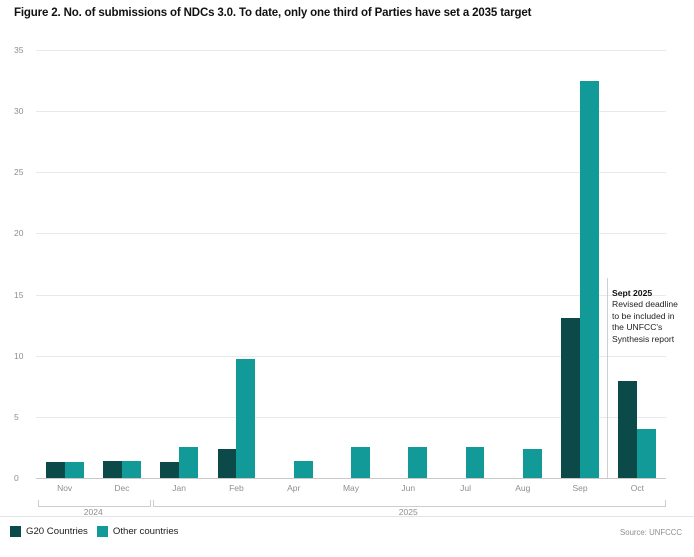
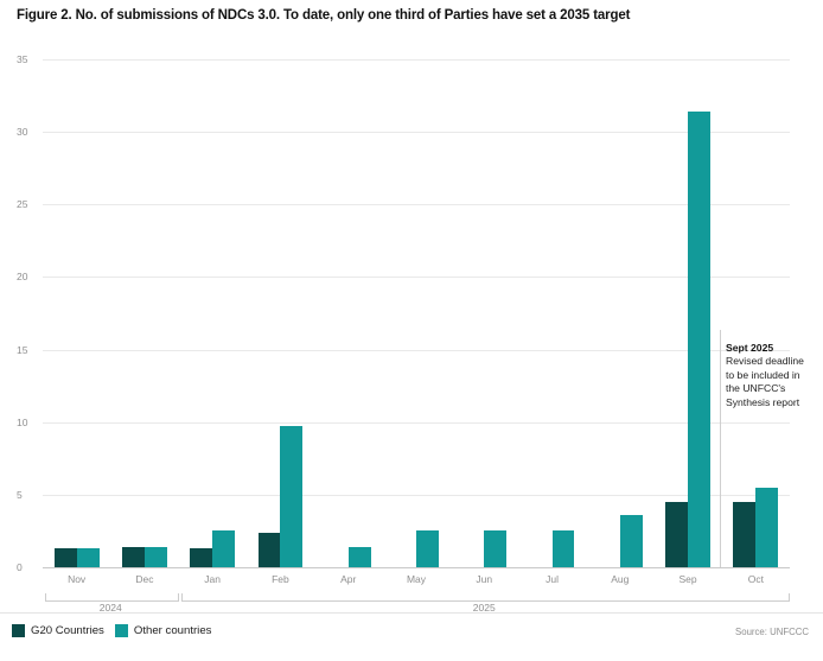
Other countries/Aug: 2.4 -> 3.6
G20 Countries/Sep: 13.1 -> 4.5
Other countries/Sep: 32.5 -> 31.4
G20 Countries/Oct: 7.9 -> 4.5
Other countries/Oct: 4.0 -> 5.5
